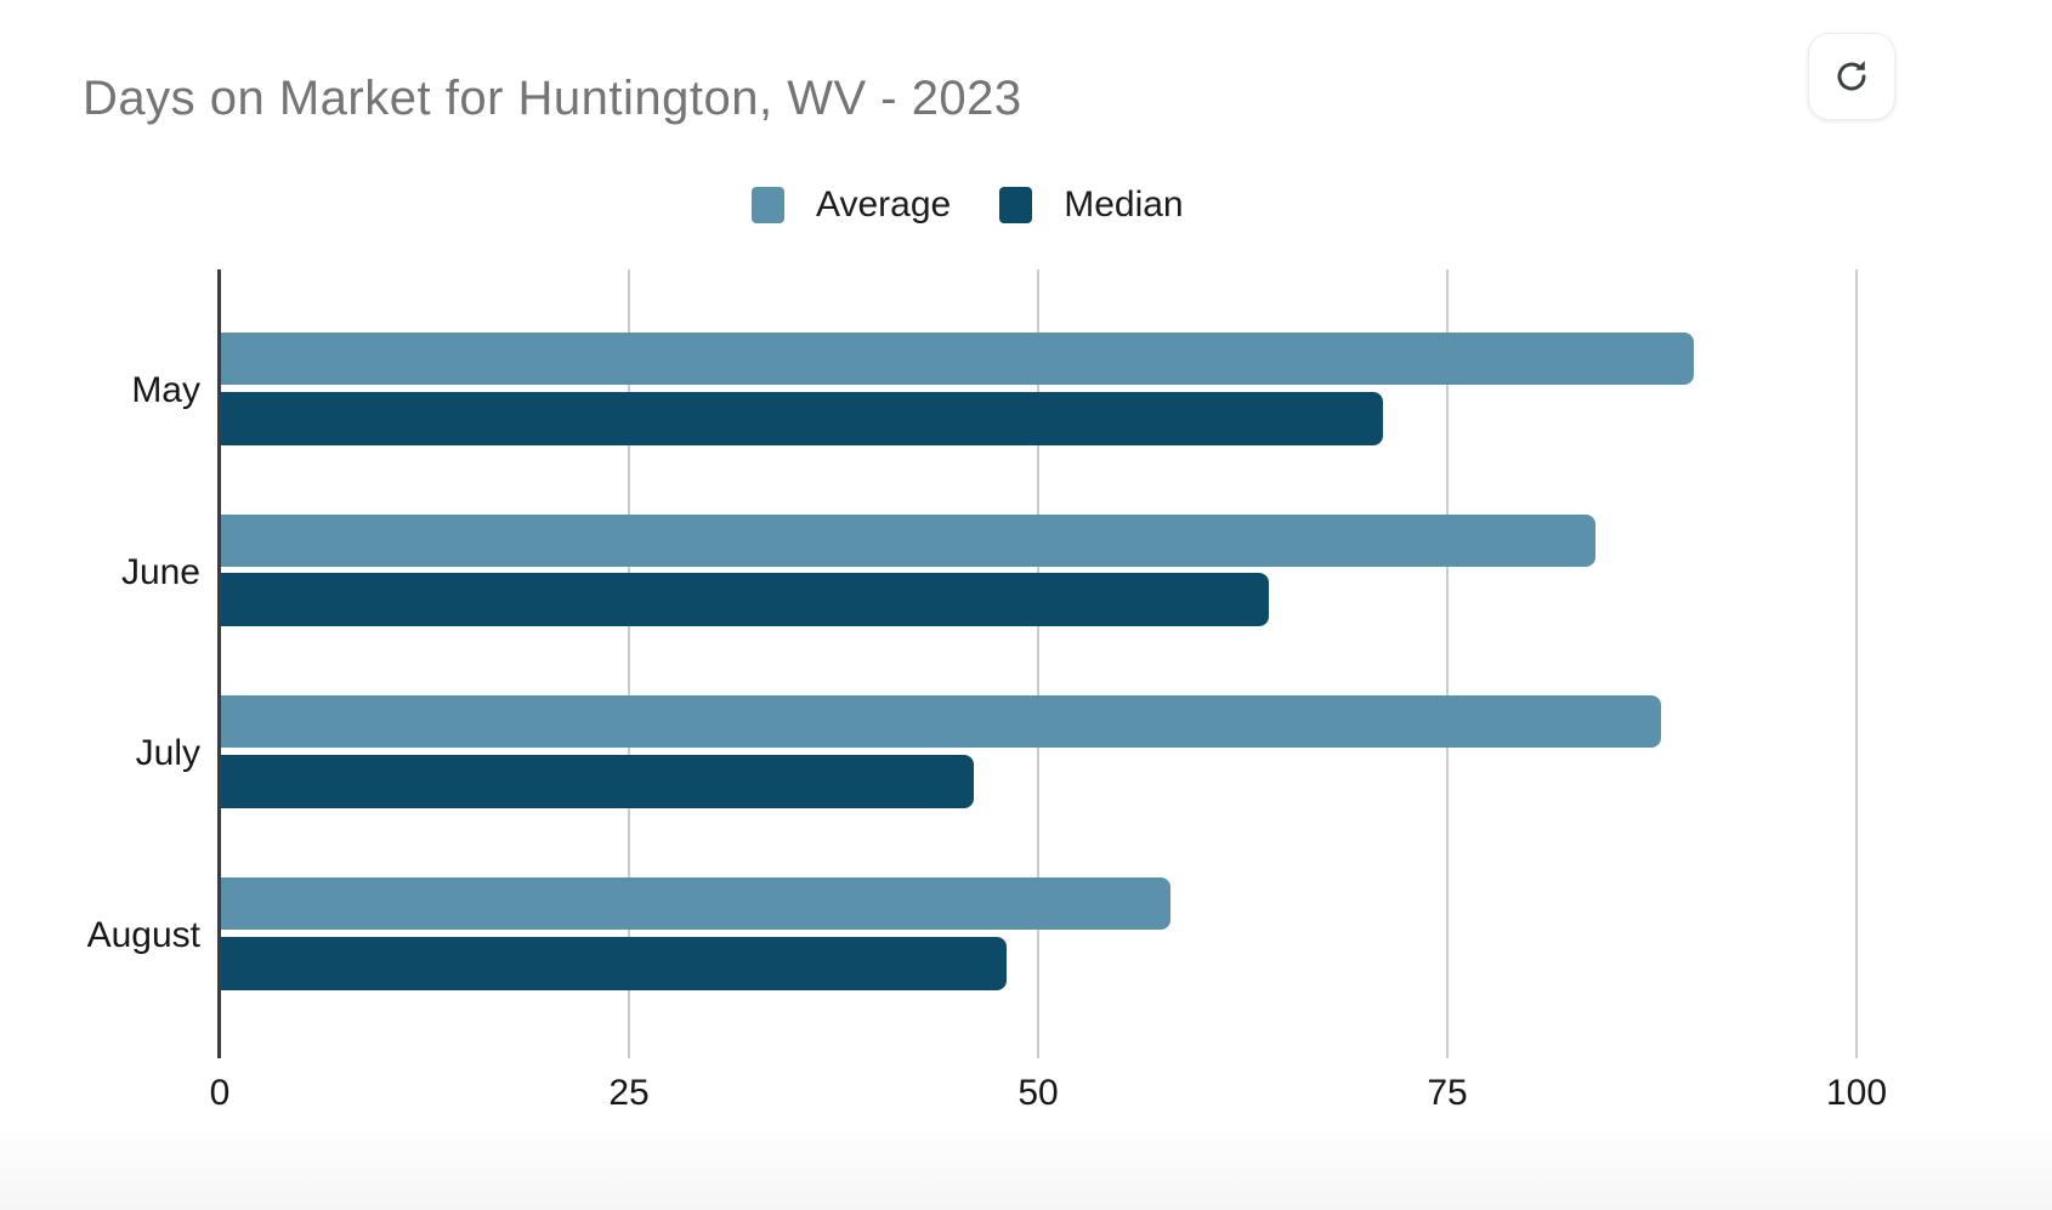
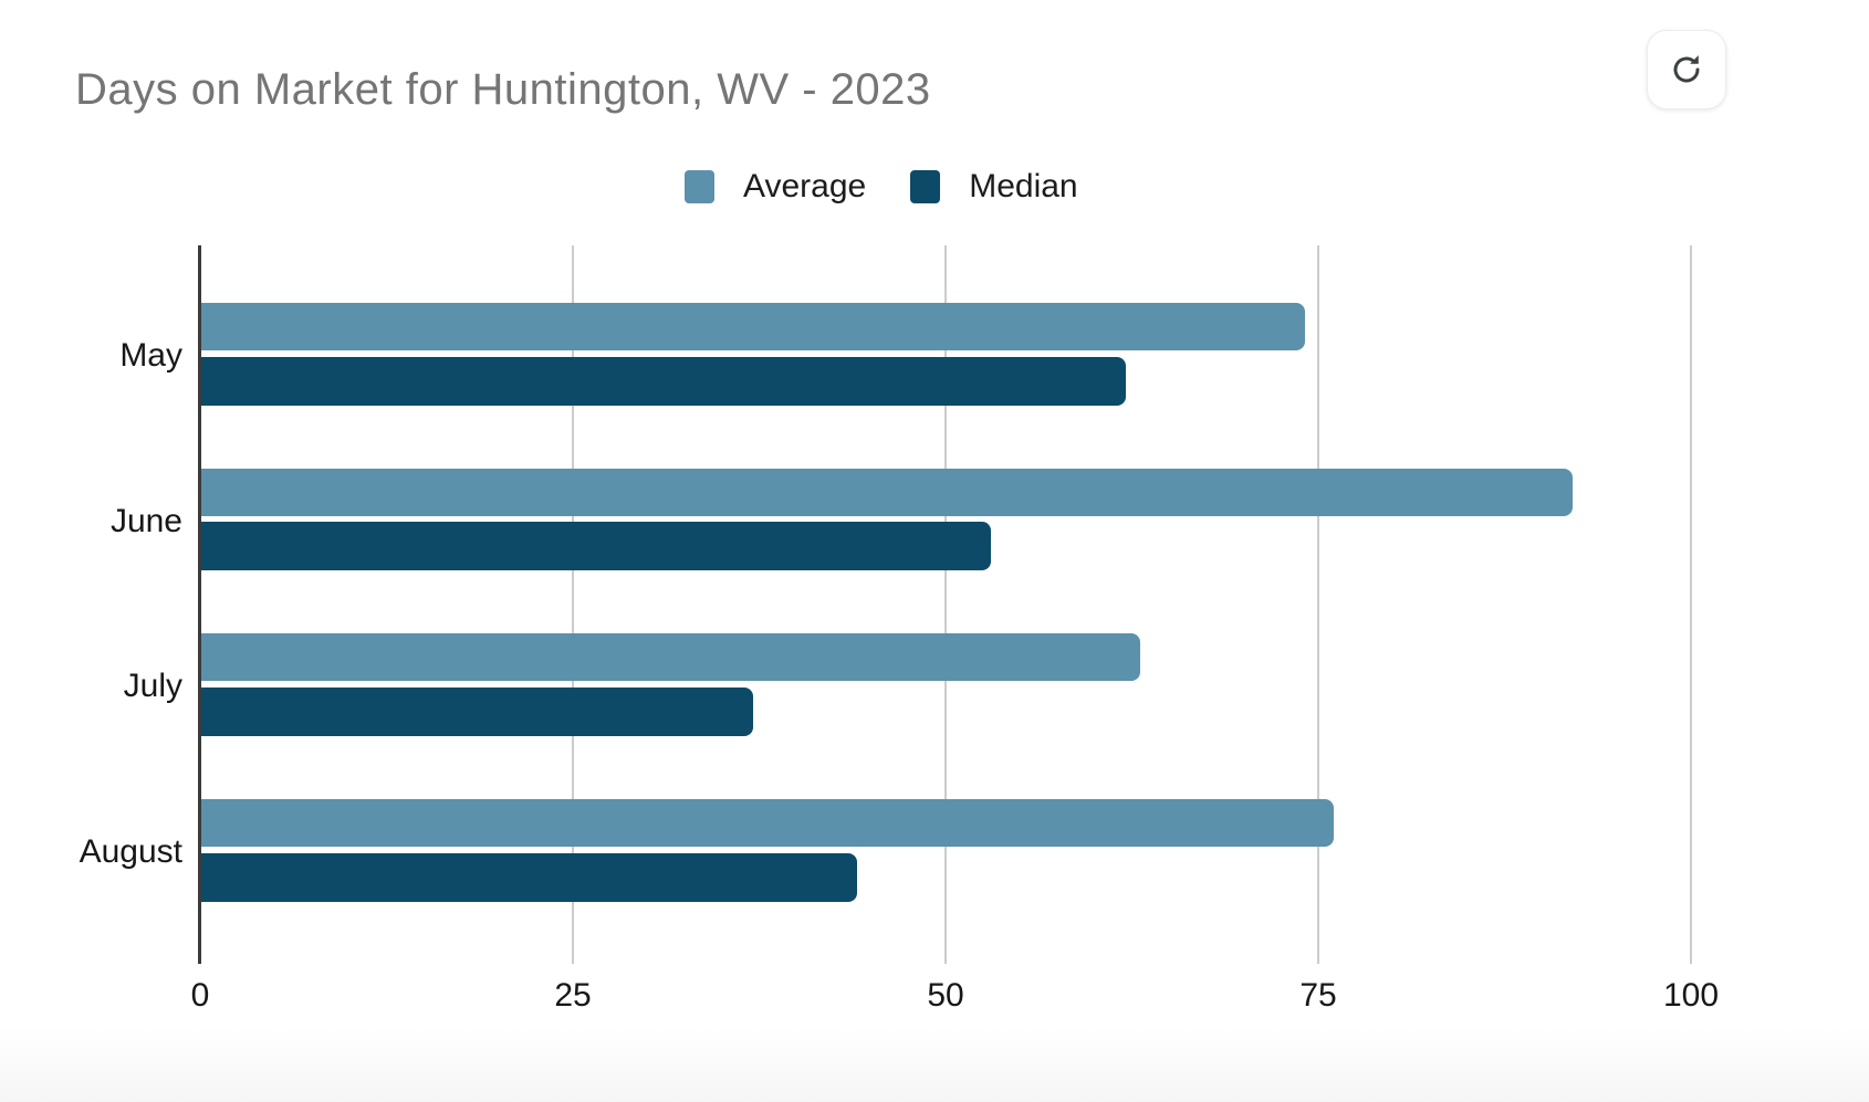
Average/May: 90 -> 74
Median/May: 71 -> 62
Average/June: 84 -> 92
Median/June: 64 -> 53
Average/July: 88 -> 63
Median/July: 46 -> 37
Average/August: 58 -> 76
Median/August: 48 -> 44
